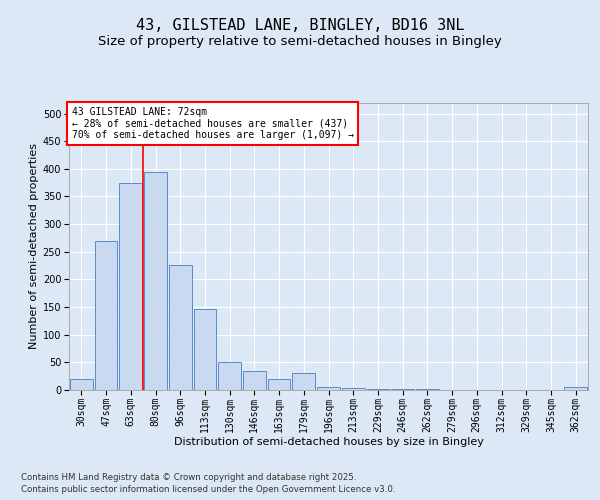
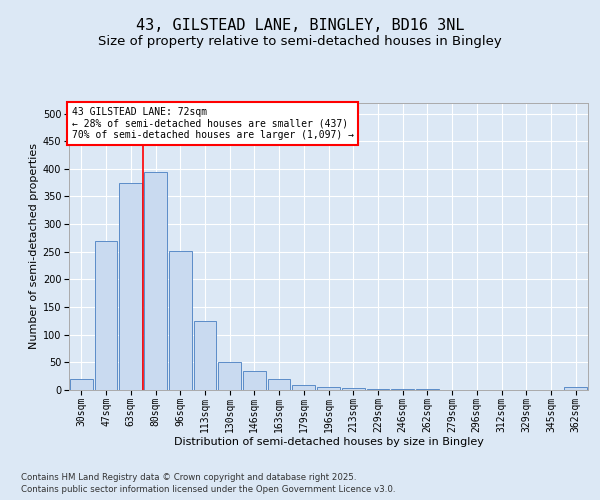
96sqm: 226 -> 252
113sqm: 146 -> 125
179sqm: 30 -> 9
